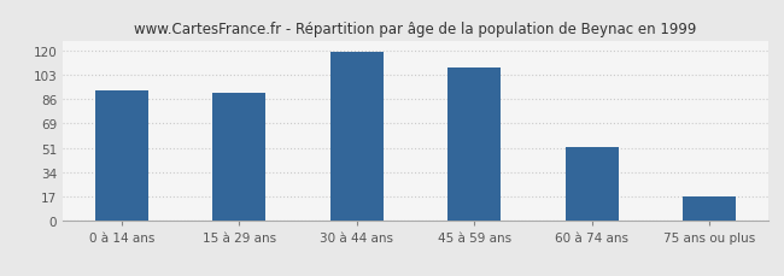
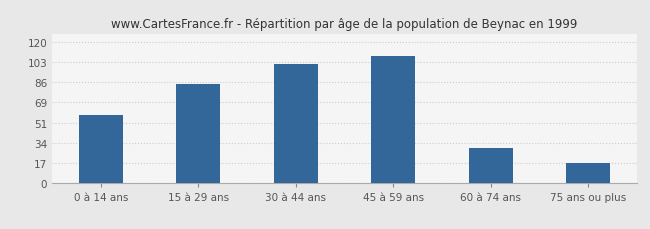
0 à 14 ans: 92 -> 58
15 à 29 ans: 90 -> 84
30 à 44 ans: 119 -> 101
60 à 74 ans: 52 -> 30
